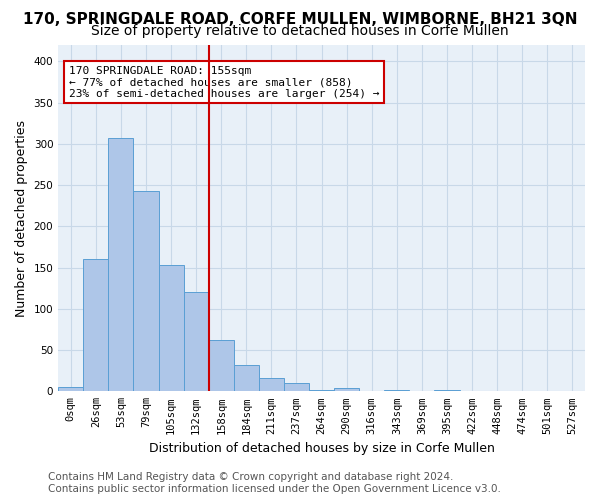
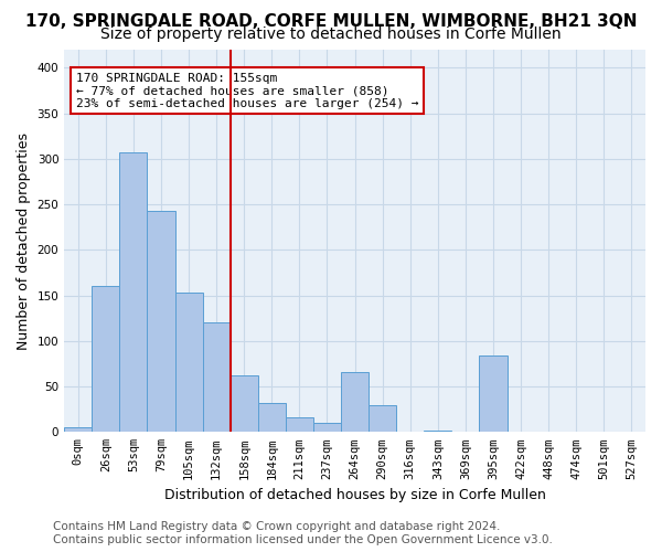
264sqm: 2 -> 66
290sqm: 4 -> 30
395sqm: 2 -> 84
